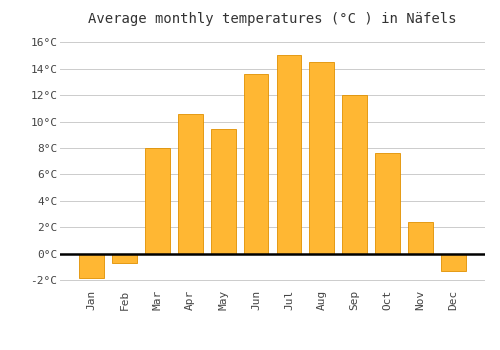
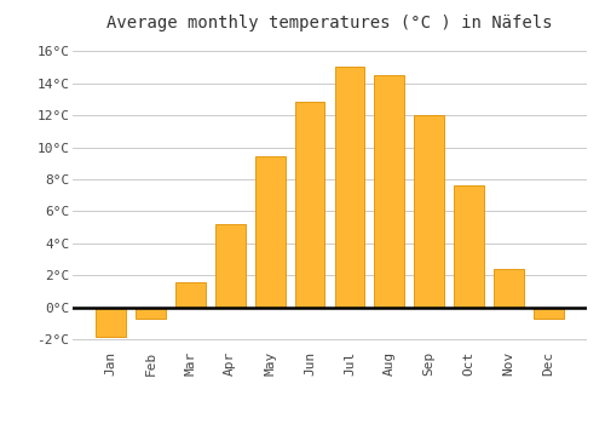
Mar: 8.0°C -> 1.6°C
Apr: 10.6°C -> 5.2°C
Jun: 13.6°C -> 12.8°C
Dec: -1.3°C -> -0.7°C
